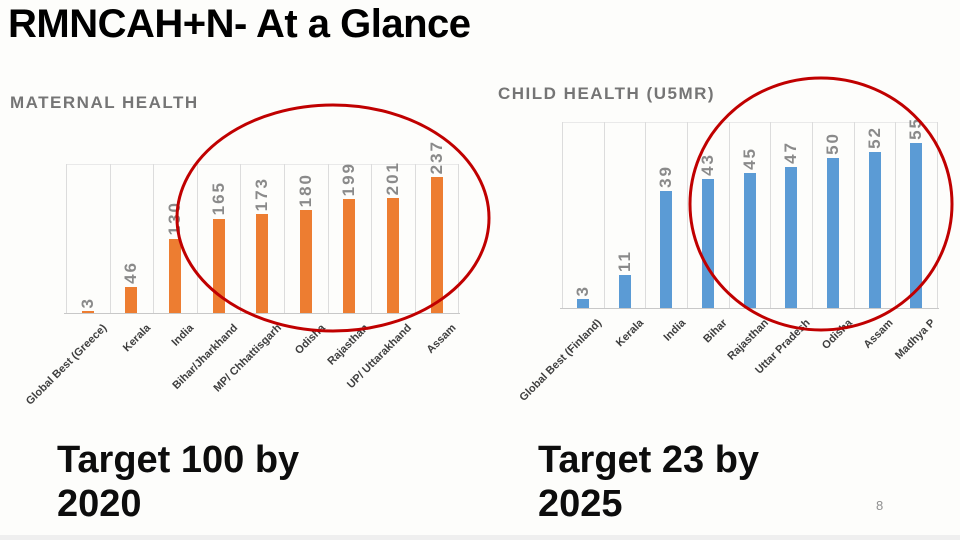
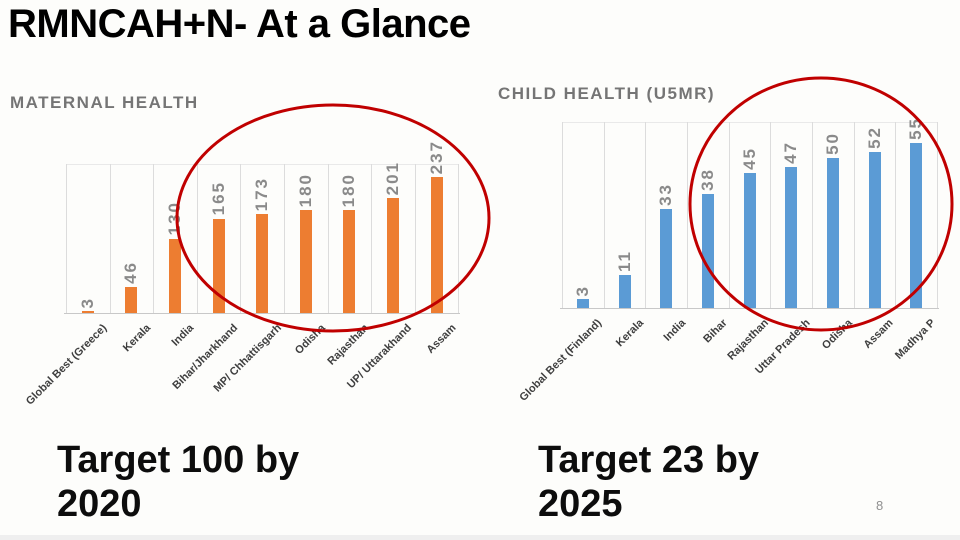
MATERNAL HEALTH/Rajasthan: 199 -> 180
CHILD HEALTH (U5MR)/India: 39 -> 33
CHILD HEALTH (U5MR)/Bihar: 43 -> 38
